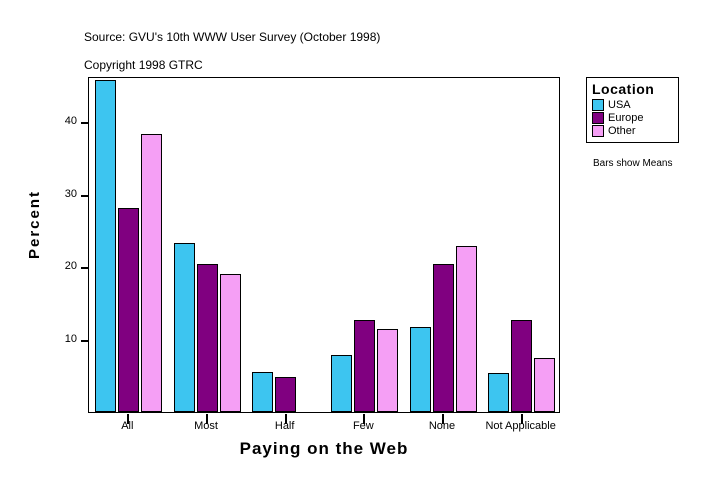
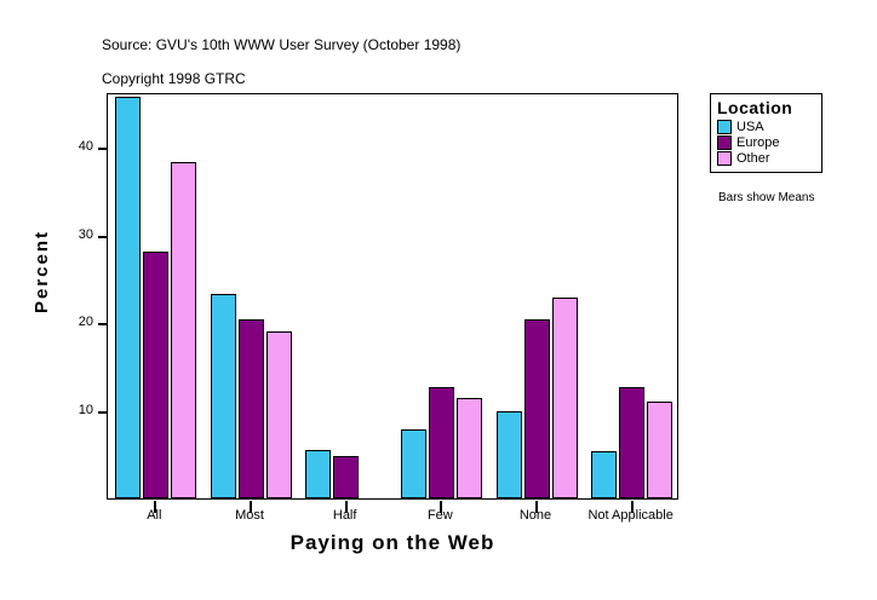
USA/None: 12 -> 10
Other/Not Applicable: 8 -> 11
